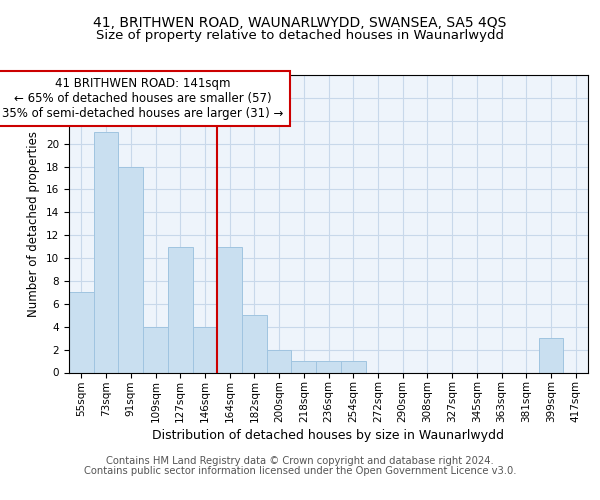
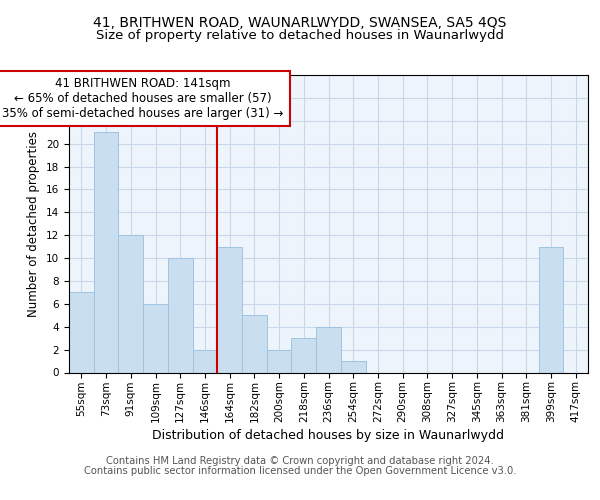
91sqm: 18 -> 12
109sqm: 4 -> 6
127sqm: 11 -> 10
146sqm: 4 -> 2
218sqm: 1 -> 3
236sqm: 1 -> 4
399sqm: 3 -> 11
